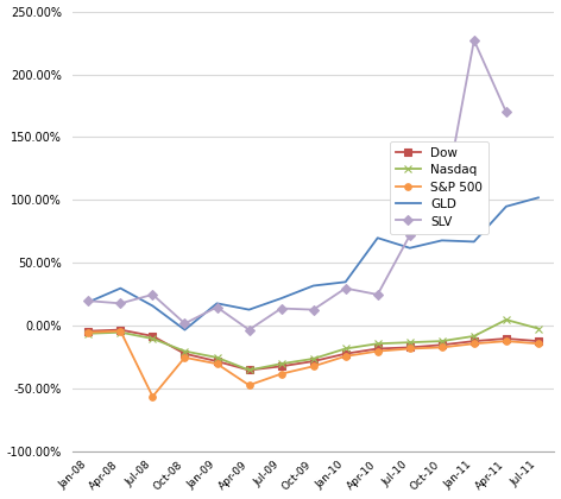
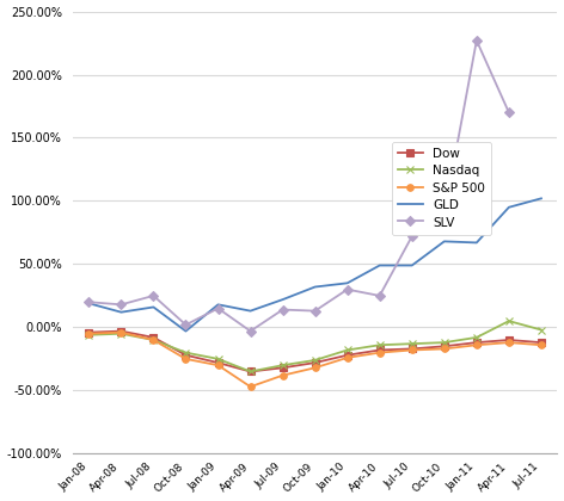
GLD/Apr-08: 30% -> 12%
S&P 500/Jul-08: -56% -> -10%
GLD/Apr-10: 70% -> 49%
GLD/Jul-10: 62% -> 49%
